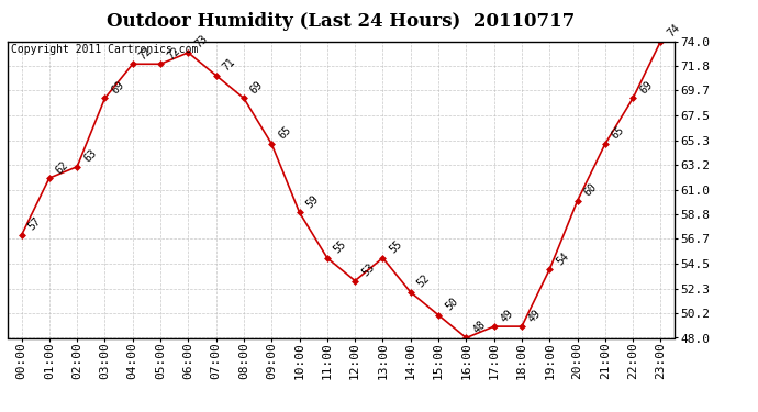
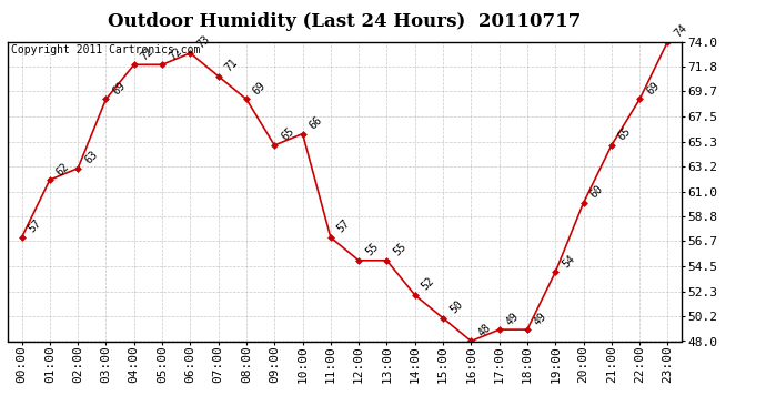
10:00: 59 -> 66
11:00: 55 -> 57
12:00: 53 -> 55
